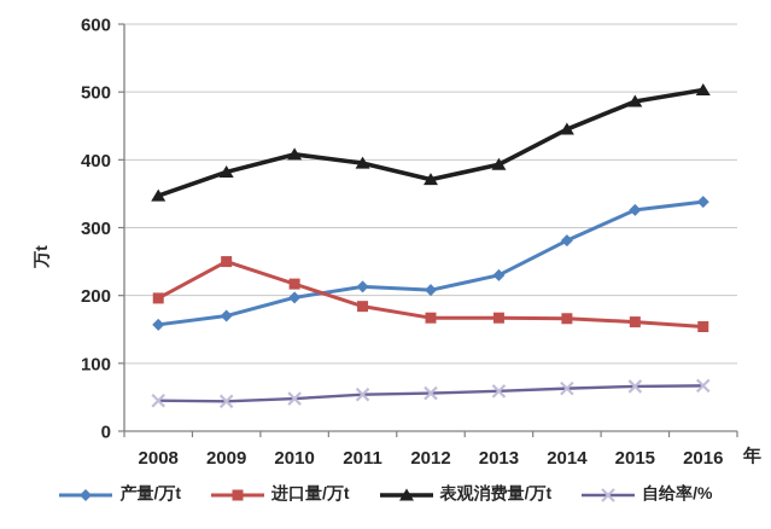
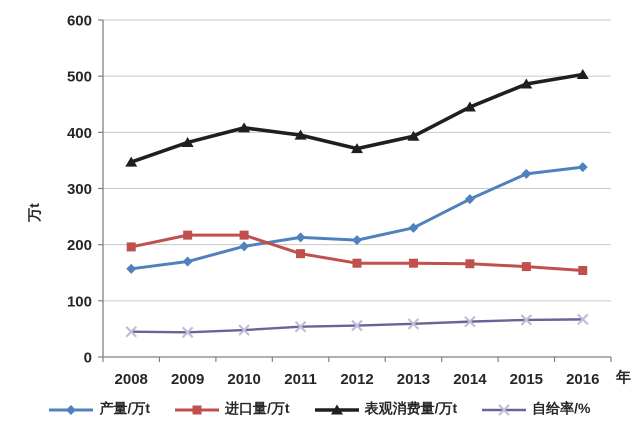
进口量/万t/2009: 250 -> 220
